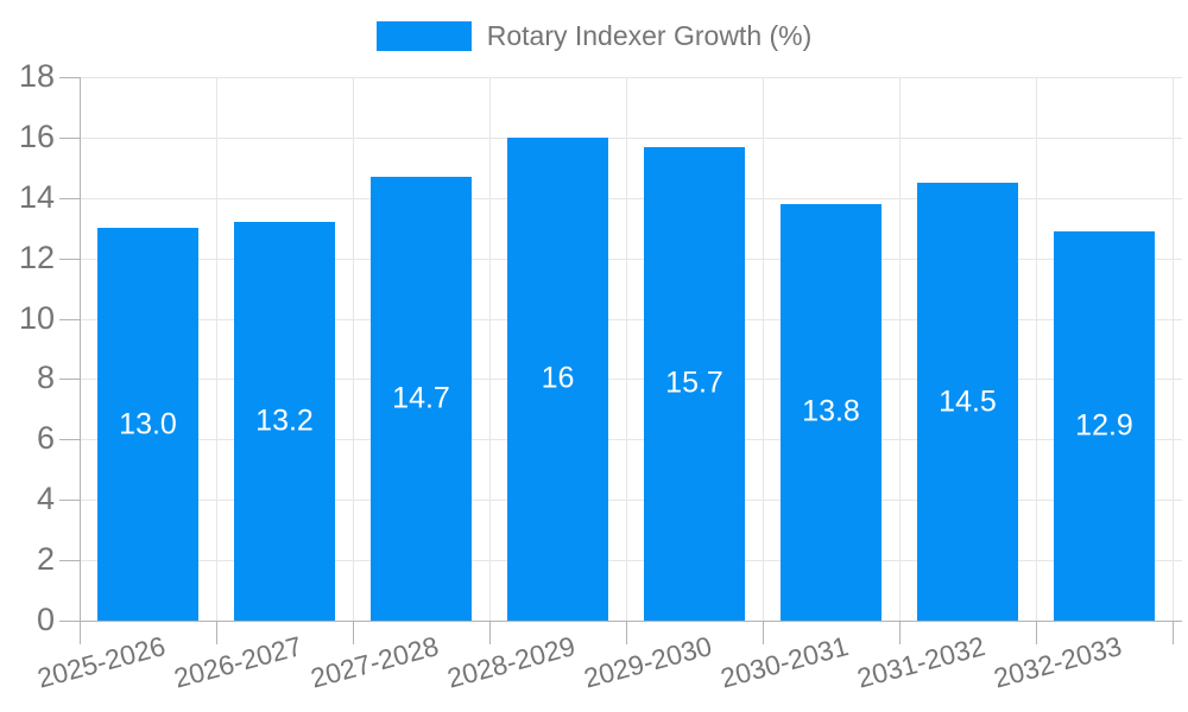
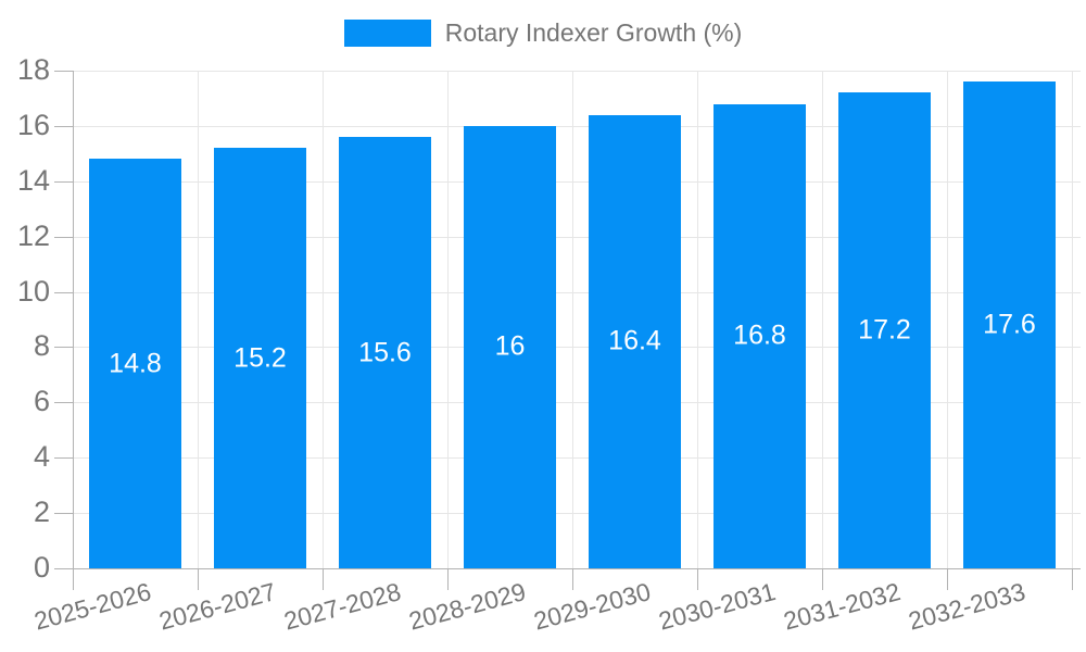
2025-2026: 13.0 -> 14.8
2026-2027: 13.2 -> 15.2
2027-2028: 14.7 -> 15.6
2029-2030: 15.7 -> 16.4
2030-2031: 13.8 -> 16.8
2031-2032: 14.5 -> 17.2
2032-2033: 12.9 -> 17.6
